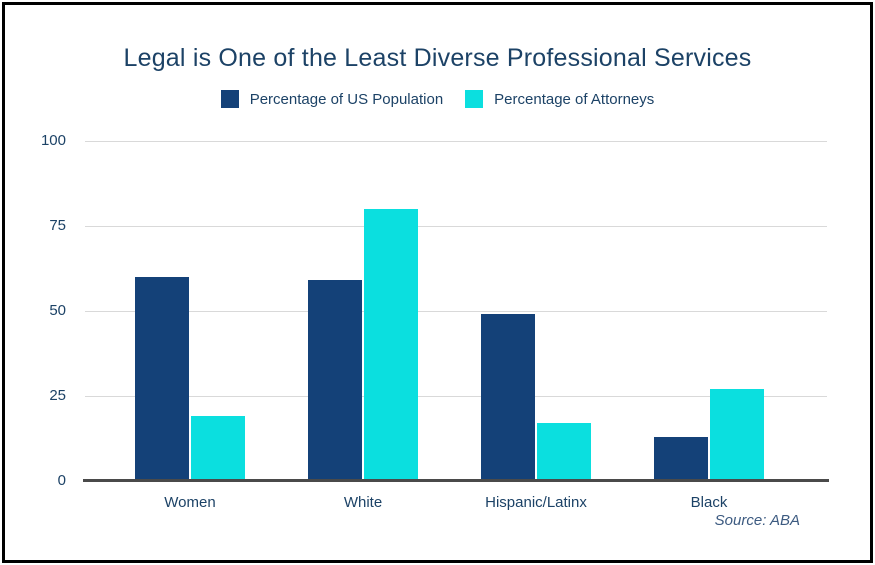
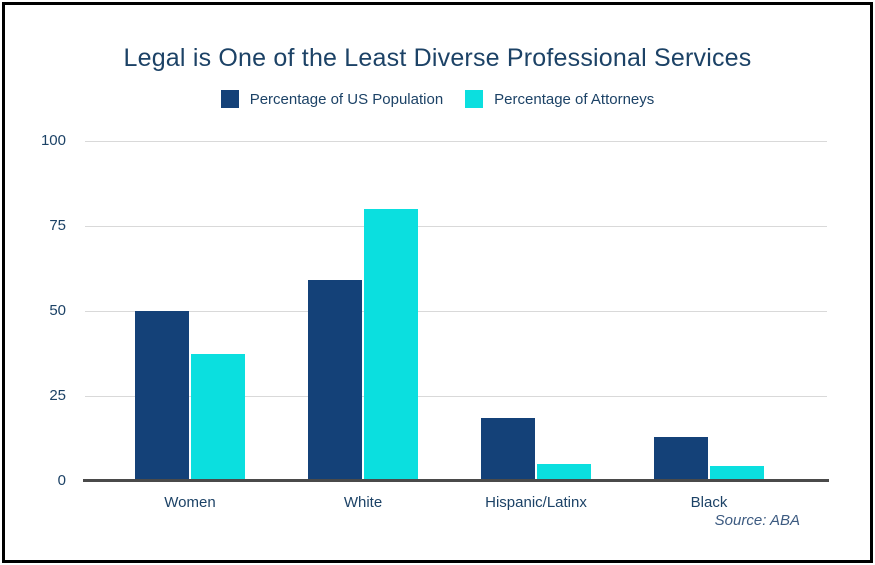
Percentage of US Population/Women: 60 -> 50
Percentage of Attorneys/Women: 19 -> 38
Percentage of US Population/Hispanic/Latinx: 49 -> 18
Percentage of Attorneys/Hispanic/Latinx: 17 -> 5
Percentage of Attorneys/Black: 27 -> 4
